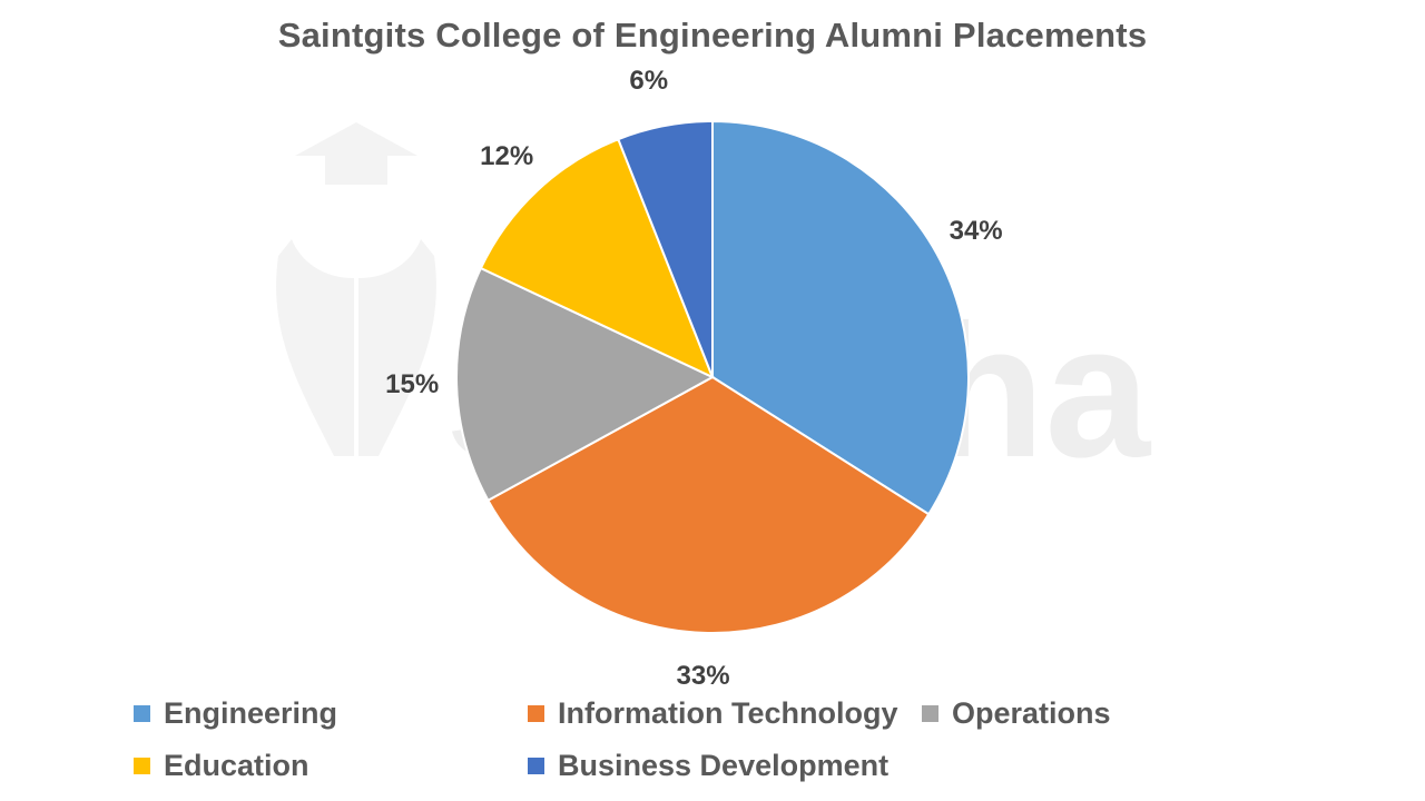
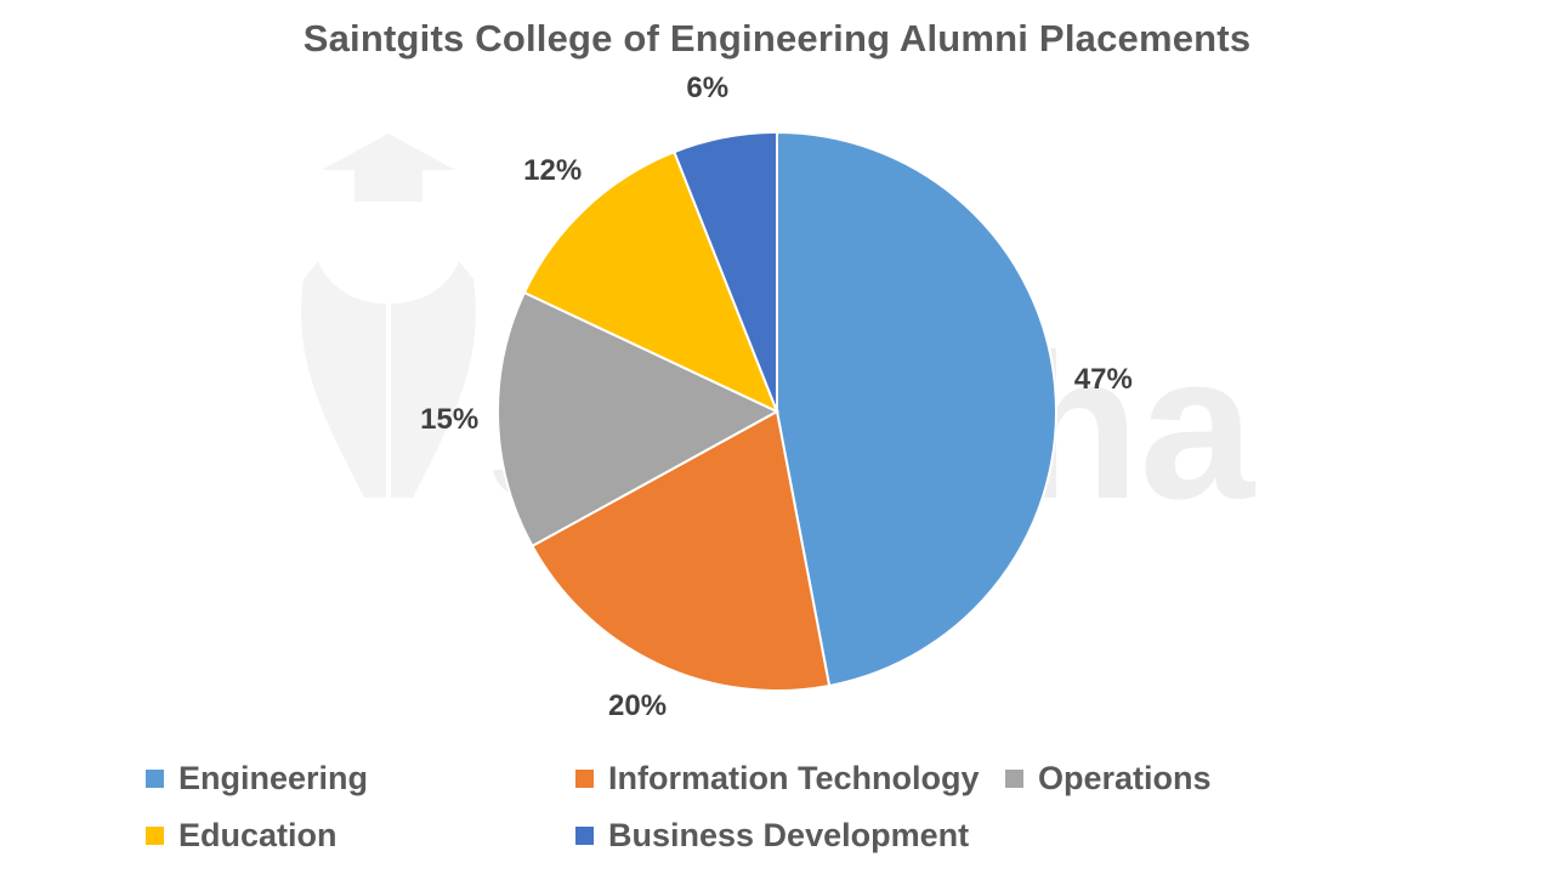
Engineering: 34% -> 47%
Information Technology: 33% -> 20%
